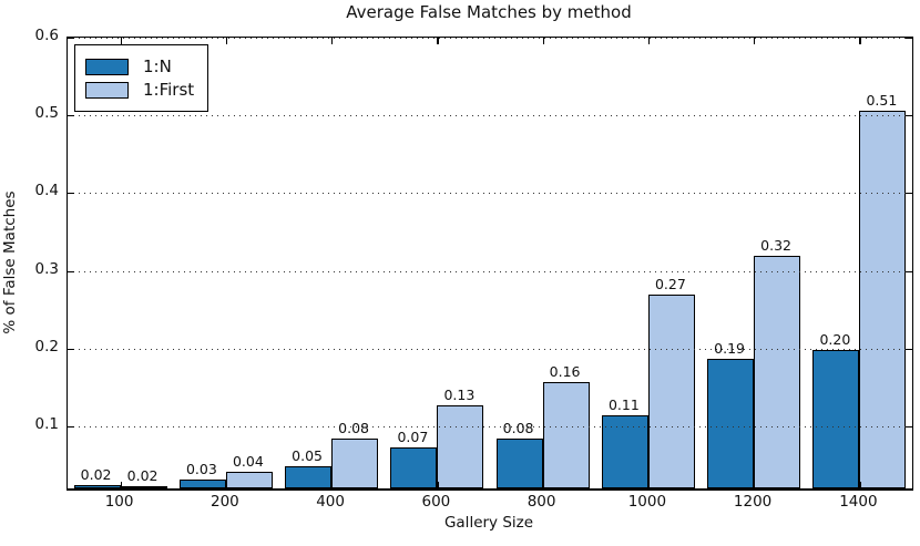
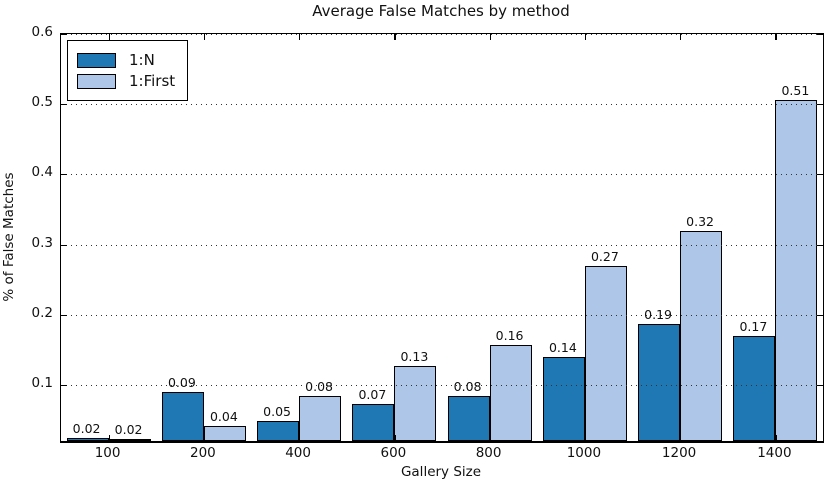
1:N/200: 0.03 -> 0.09
1:N/1000: 0.11 -> 0.14
1:N/1400: 0.20 -> 0.17
